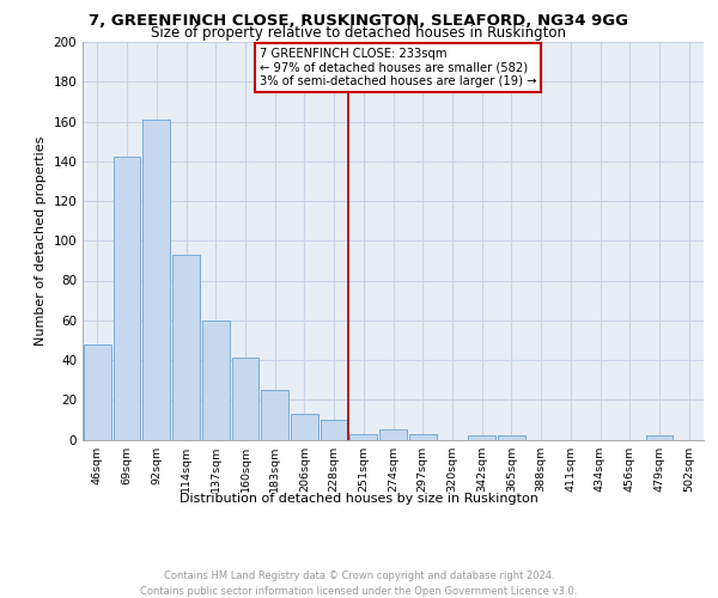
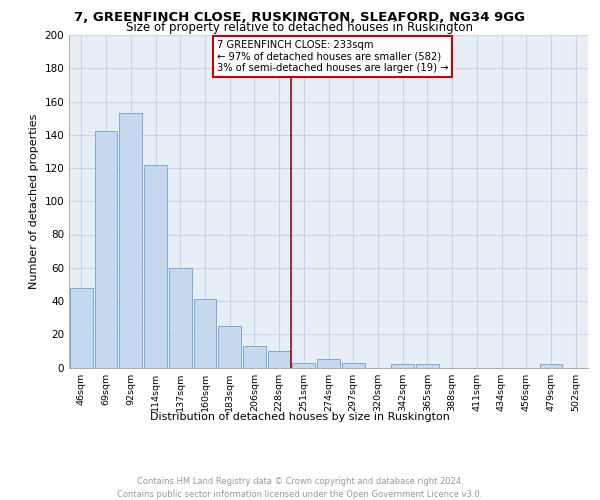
92sqm: 161 -> 153
114sqm: 93 -> 122
